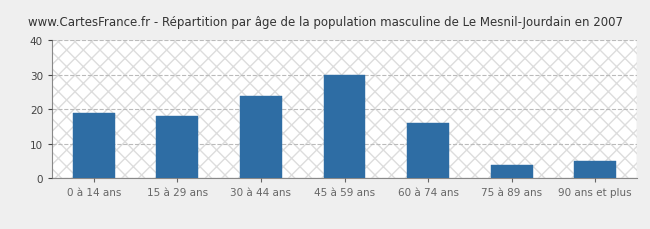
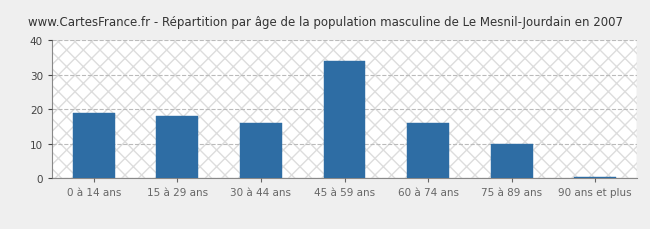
30 à 44 ans: 24.0 -> 16.0
45 à 59 ans: 30.0 -> 34.0
75 à 89 ans: 4.0 -> 10.0
90 ans et plus: 5.0 -> 0.5
